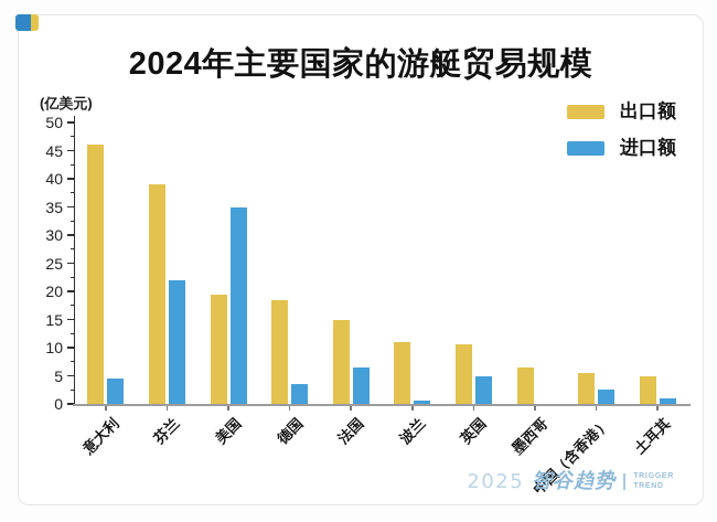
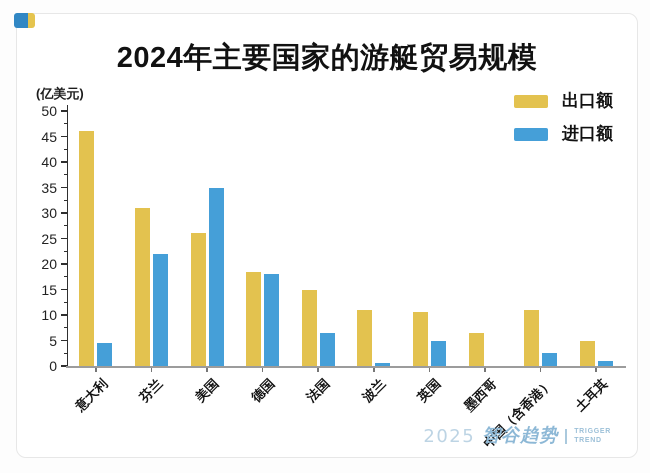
出口额/芬兰: 39 -> 31
出口额/美国: 20 -> 26
进口额/德国: 4 -> 18
出口额/中国（含香港）: 6 -> 11
